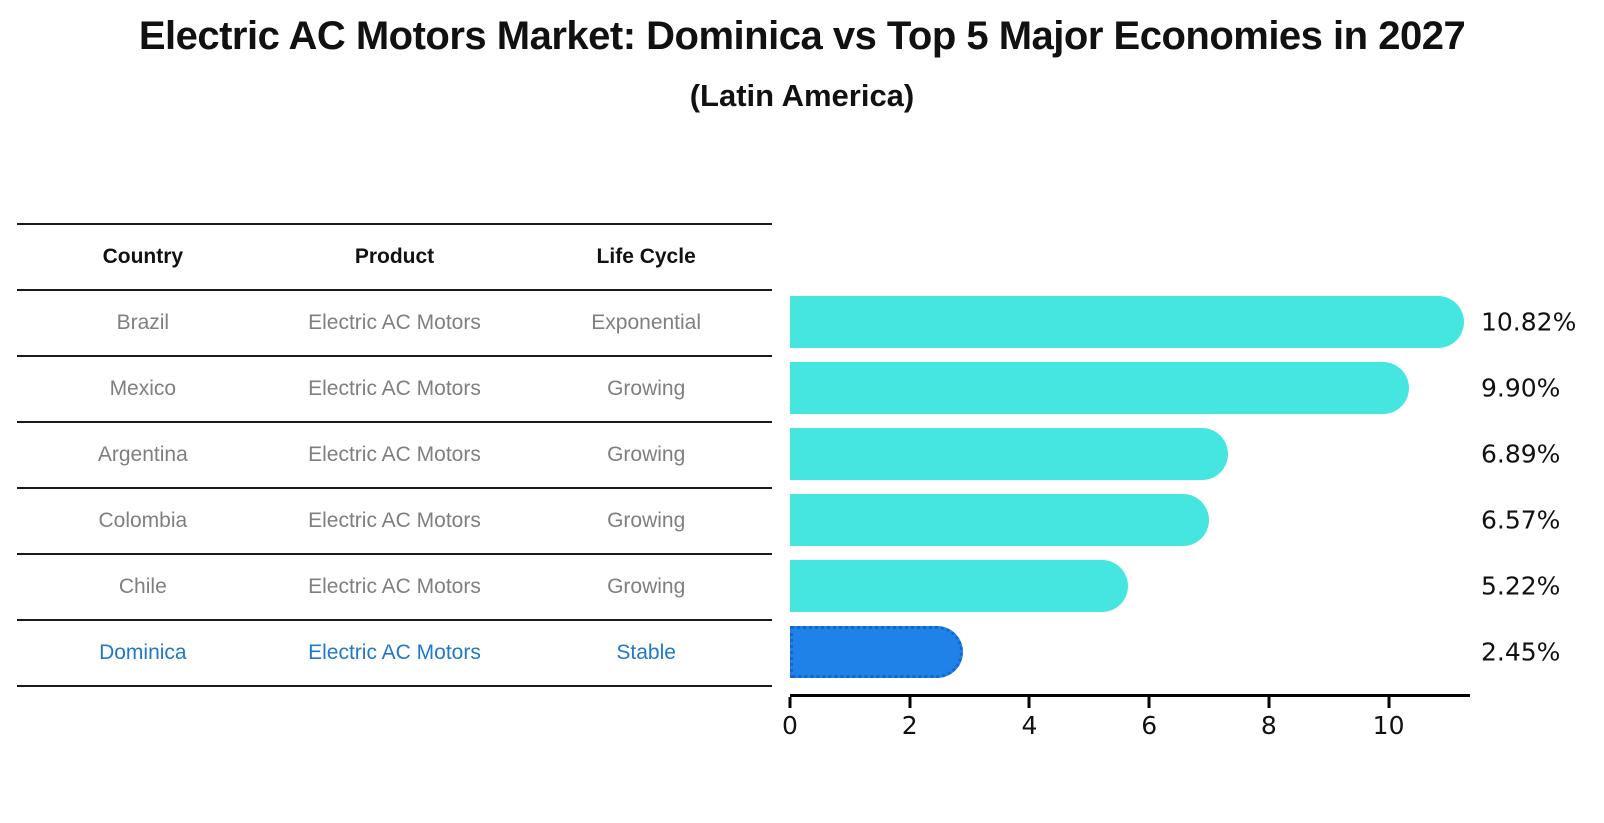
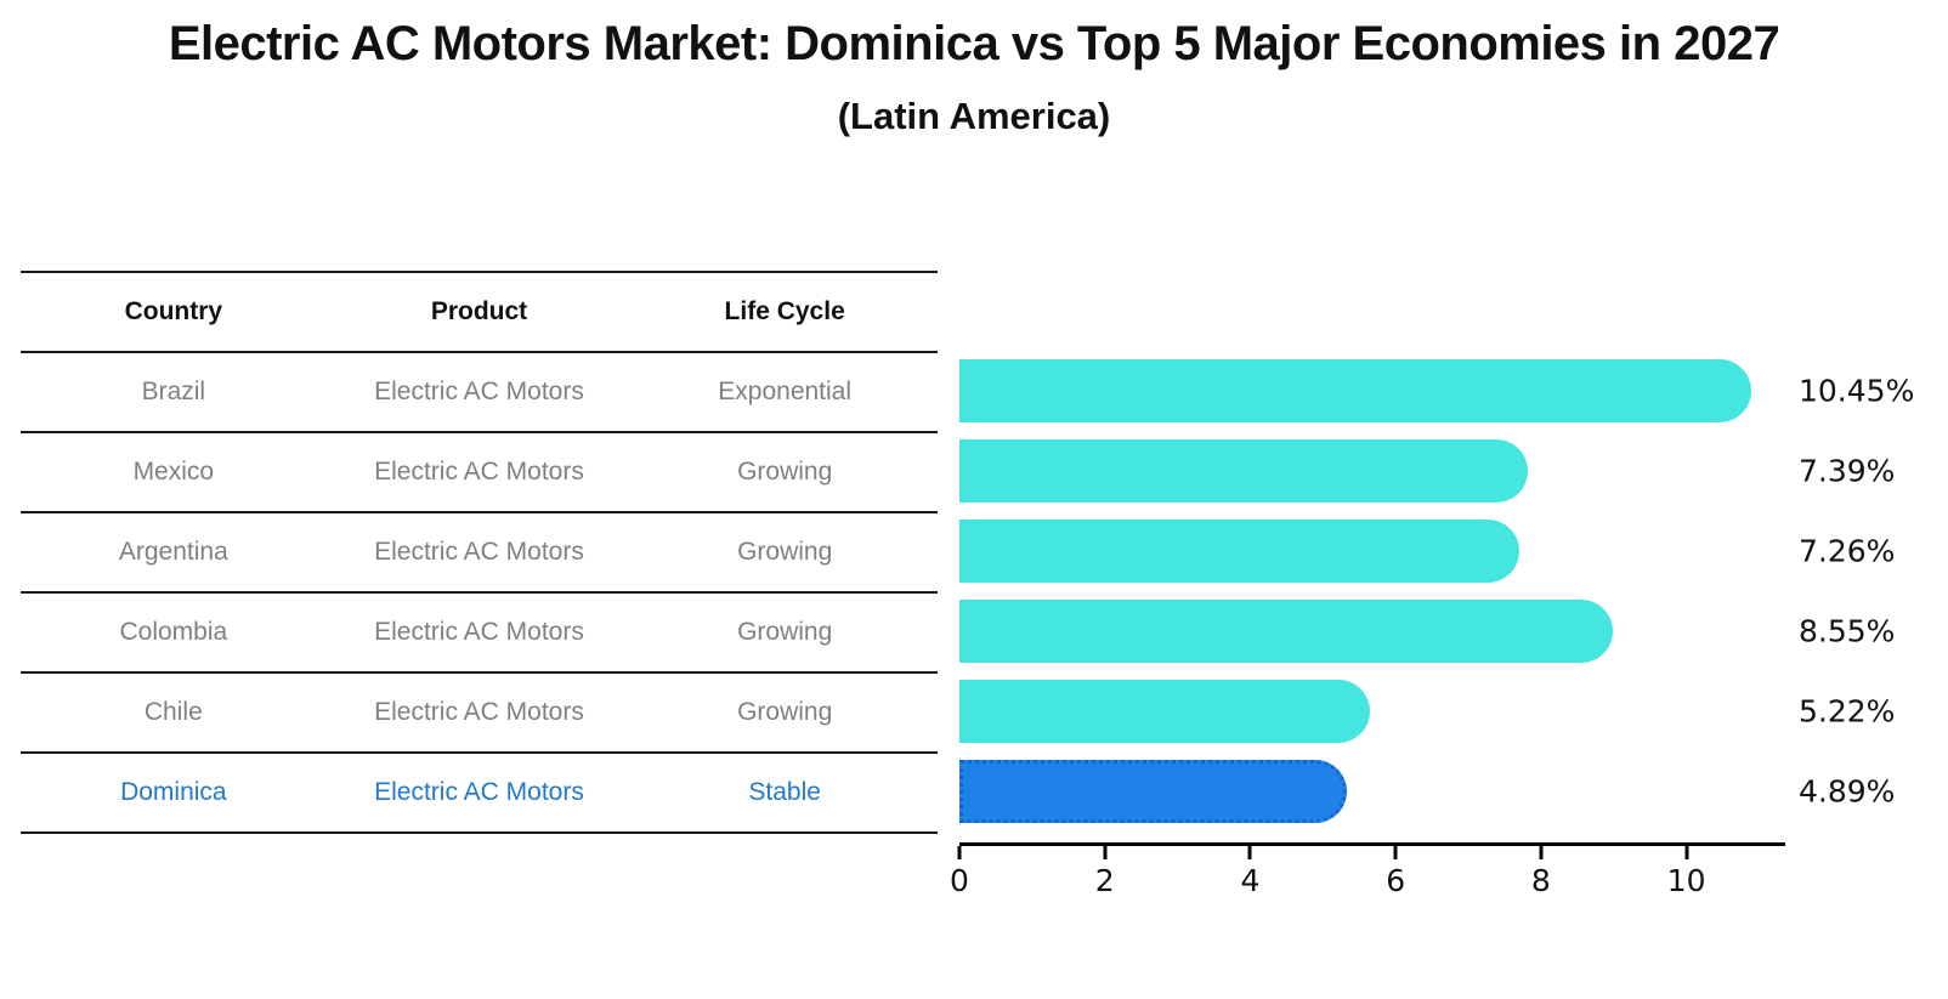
Brazil: 10.82% -> 10.45%
Mexico: 9.90% -> 7.39%
Argentina: 6.89% -> 7.26%
Colombia: 6.57% -> 8.55%
Dominica: 2.45% -> 4.89%
